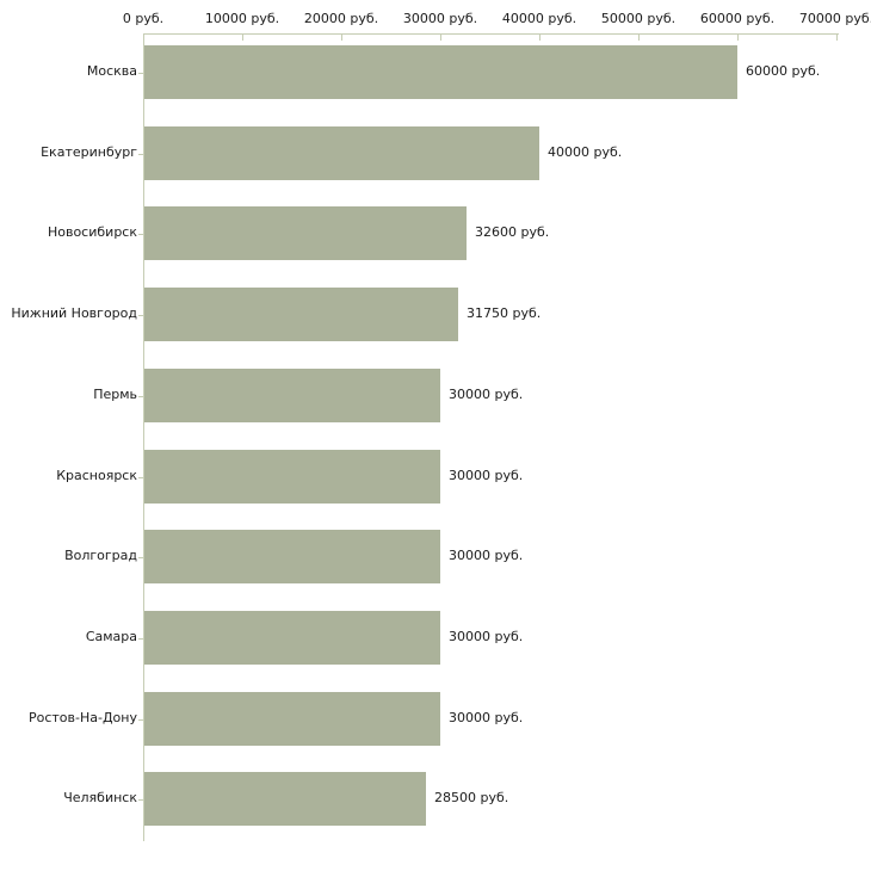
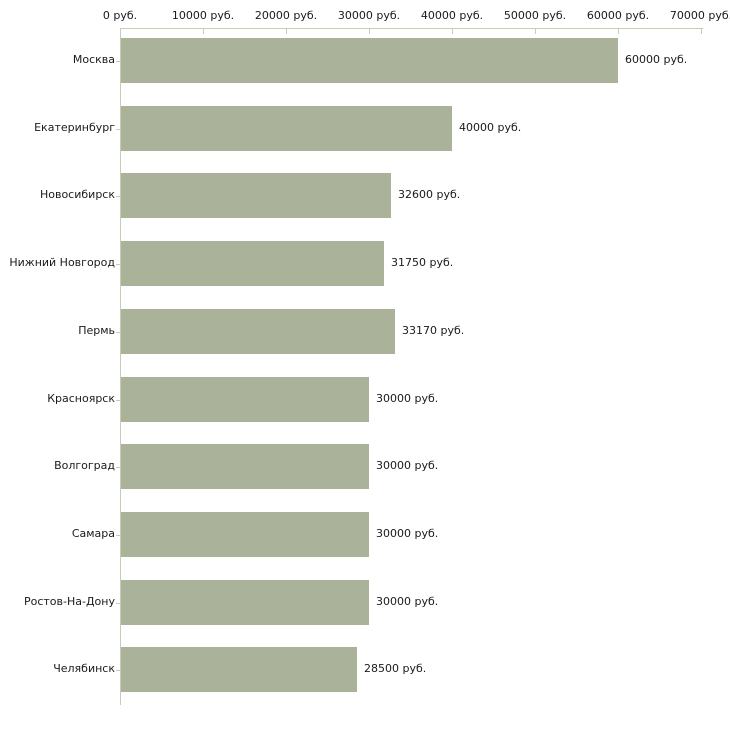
Пермь: 30000 -> 33170
